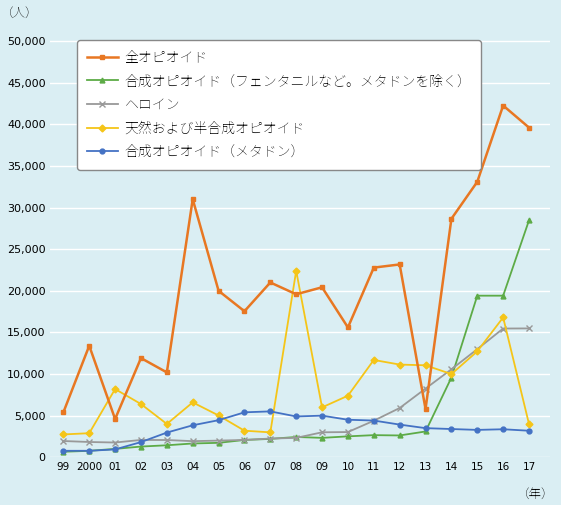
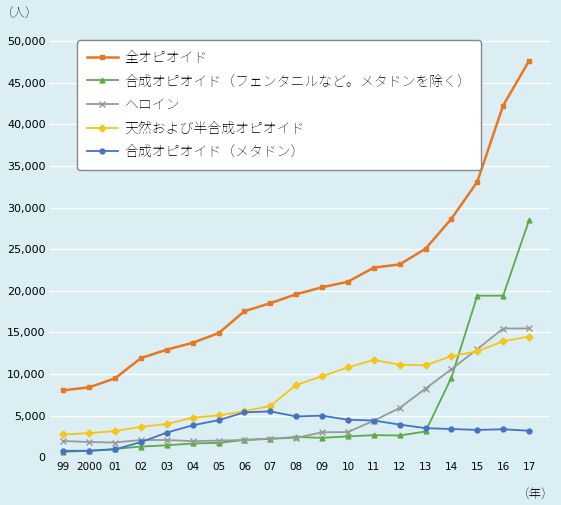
全オピオイド/99: 5,400 -> 8,000
全オピオイド/2000: 13,400 -> 8,400
全オピオイド/01: 4,600 -> 9,500
天然および半合成オピオイド/01: 8,200 -> 3,200
天然および半合成オピオイド/02: 6,400 -> 3,700
全オピオイド/03: 10,200 -> 12,900
全オピオイド/04: 31,000 -> 13,800
天然および半合成オピオイド/04: 6,600 -> 4,800
全オピオイド/05: 20,000 -> 14,900
天然および半合成オピオイド/06: 3,200 -> 5,500
全オピオイド/07: 21,000 -> 18,500
天然および半合成オピオイド/07: 3,000 -> 6,200
天然および半合成オピオイド/08: 22,400 -> 8,700
天然および半合成オピオイド/09: 6,000 -> 9,700
全オピオイド/10: 15,600 -> 21,100
天然および半合成オピオイド/10: 7,400 -> 10,800
全オピオイド/13: 5,800 -> 25,100
天然および半合成オピオイド/14: 10,000 -> 12,200
天然および半合成オピオイド/16: 16,800 -> 13,900
全オピオイド/17: 39,600 -> 47,600
天然および半合成オピオイド/17: 4,000 -> 14,500
